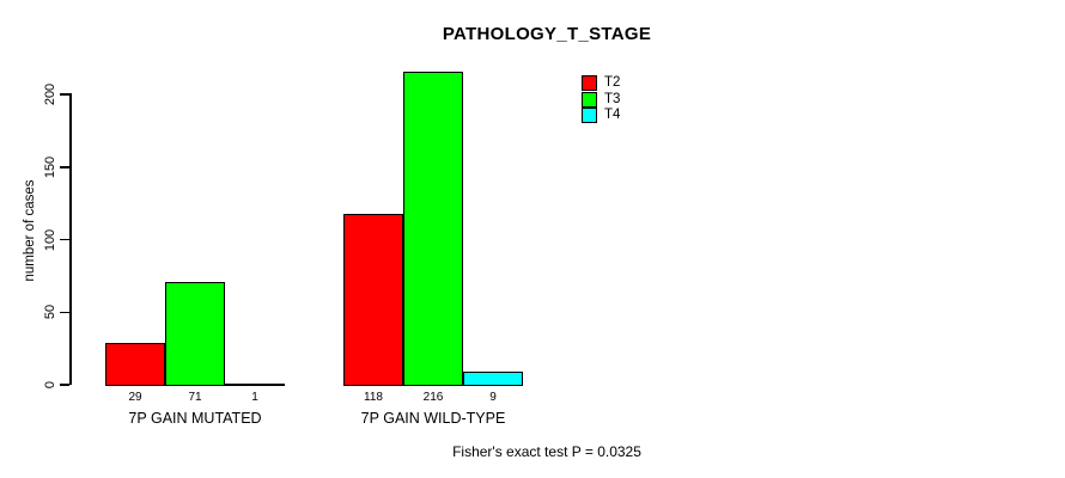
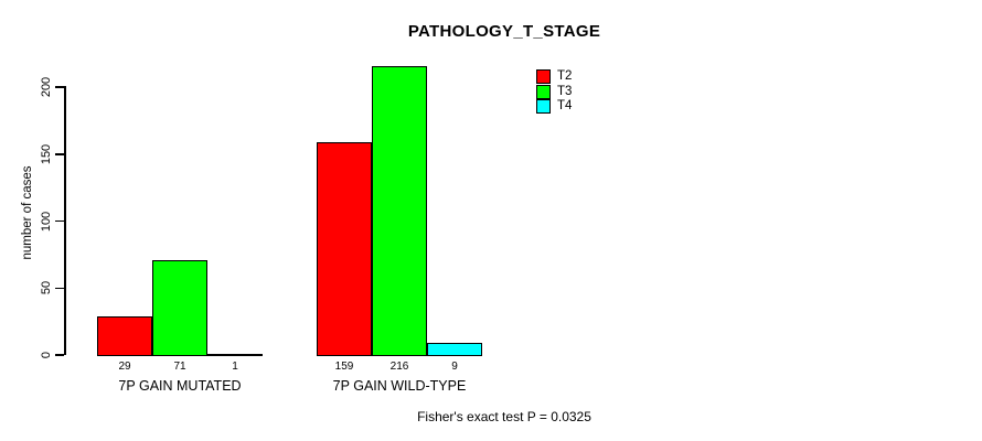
T2/7P GAIN WILD-TYPE: 118 -> 159
